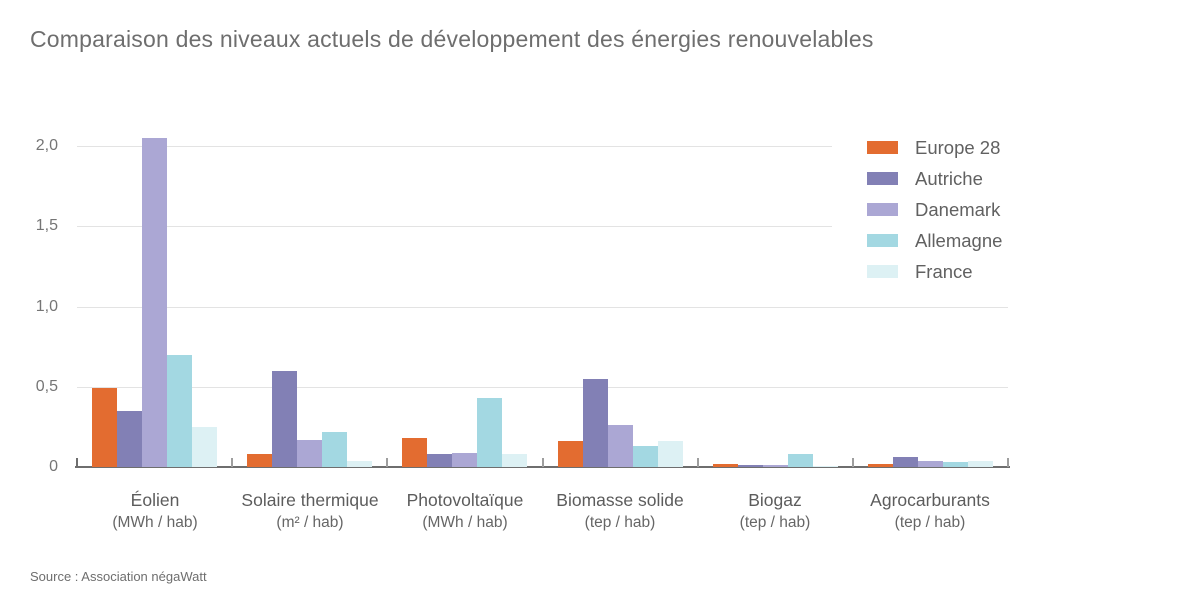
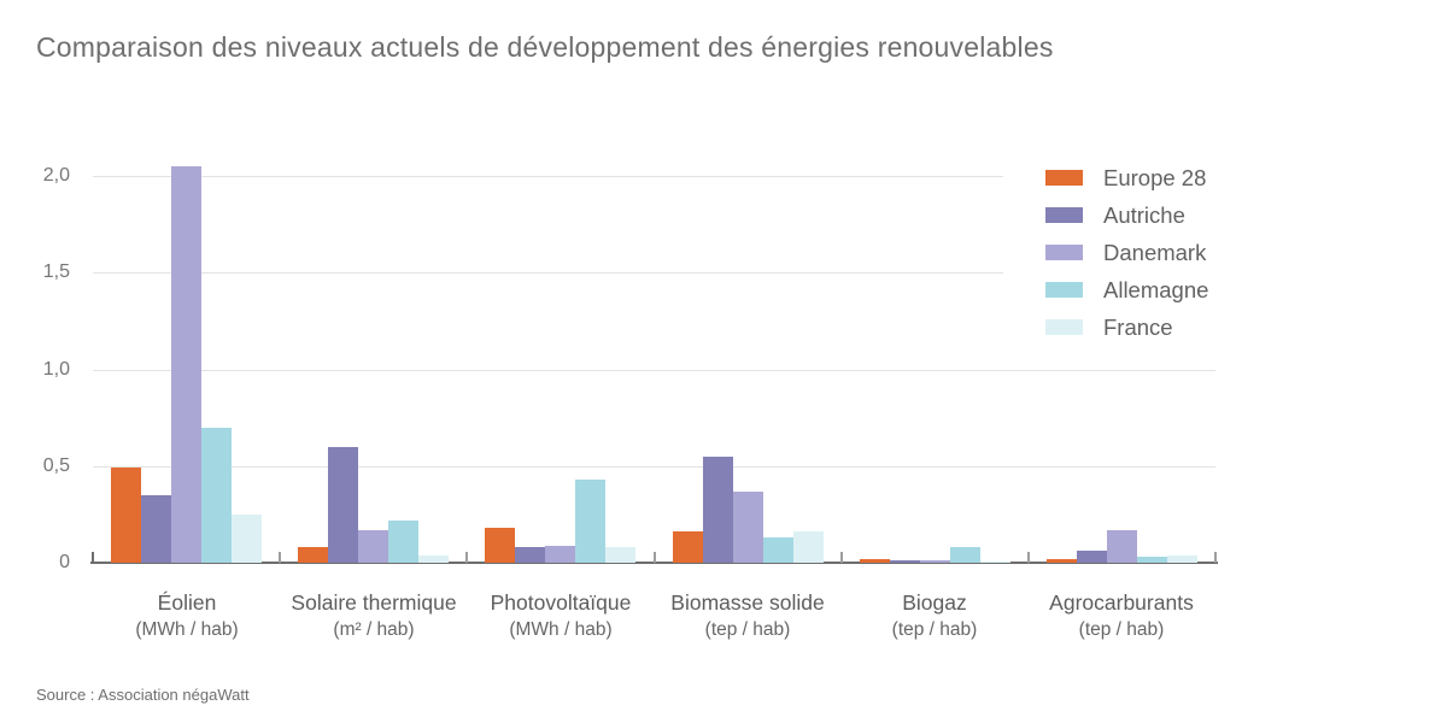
Danemark/Biomasse solide: 0,26 -> 0,37
Danemark/Agrocarburants: 0,04 -> 0,17
